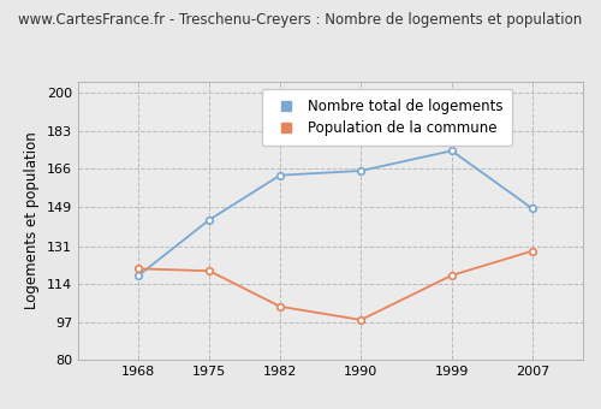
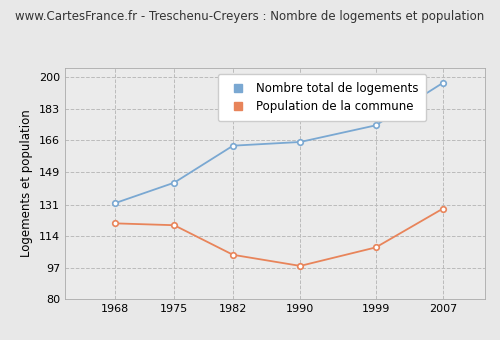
Nombre total de logements/1968: 118 -> 132
Population de la commune/1999: 118 -> 108
Nombre total de logements/2007: 148 -> 197
